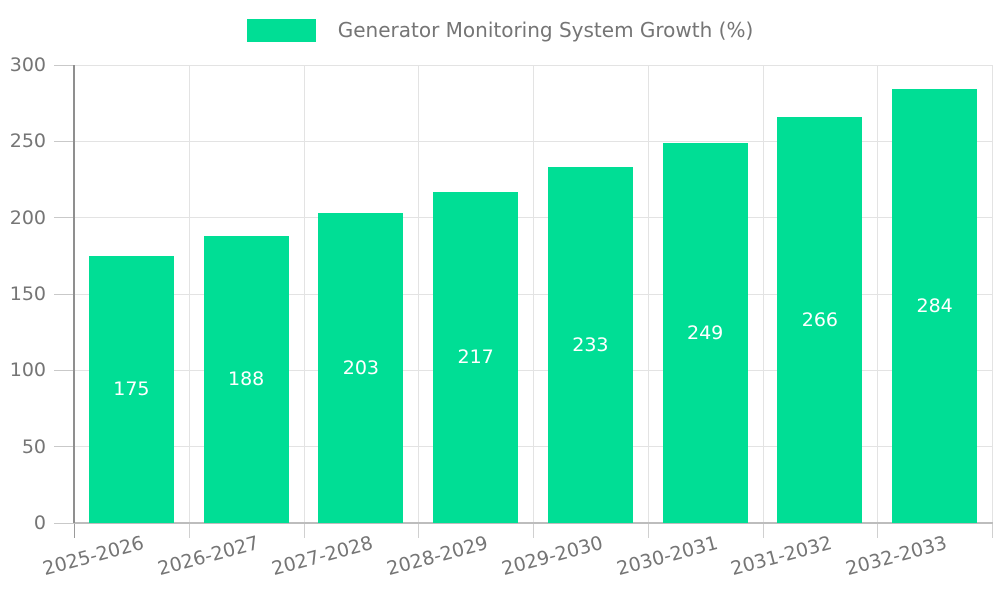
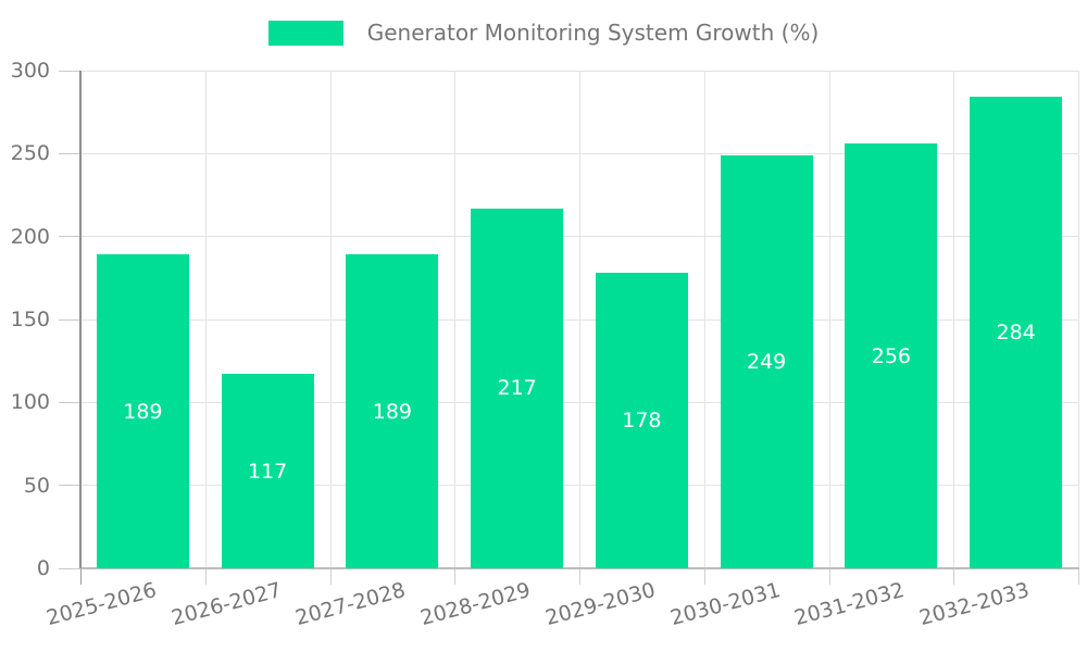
2025-2026: 175 -> 189
2026-2027: 188 -> 117
2027-2028: 203 -> 189
2029-2030: 233 -> 178
2031-2032: 266 -> 256
